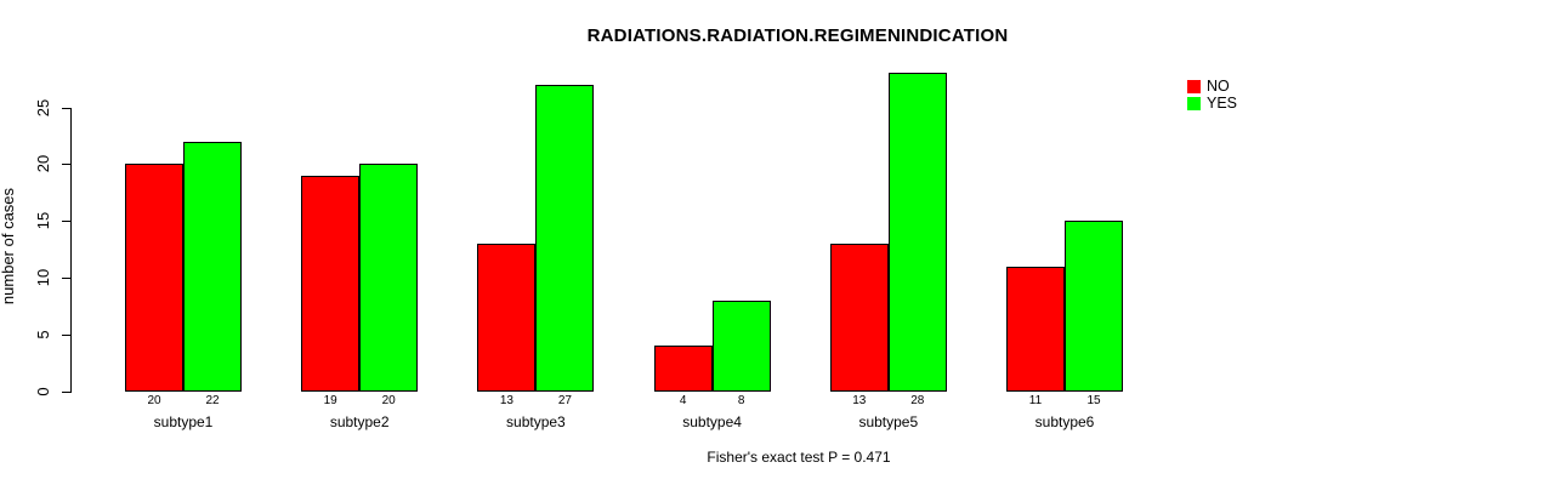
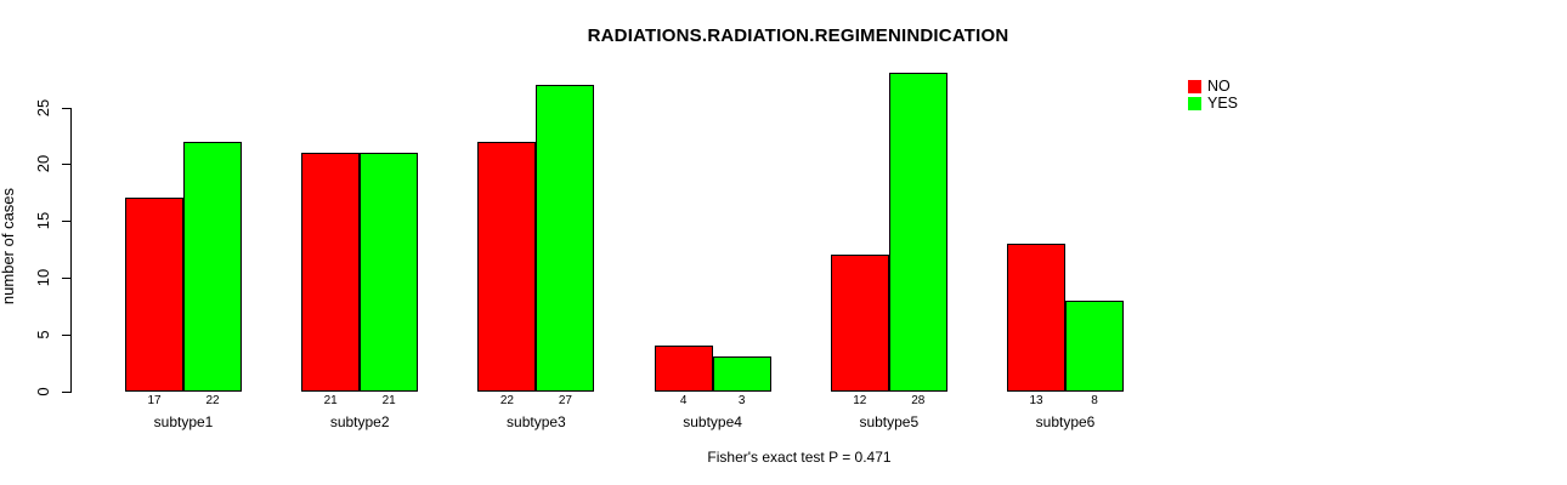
NO/subtype1: 20 -> 17
NO/subtype2: 19 -> 21
YES/subtype2: 20 -> 21
NO/subtype3: 13 -> 22
YES/subtype4: 8 -> 3
NO/subtype5: 13 -> 12
NO/subtype6: 11 -> 13
YES/subtype6: 15 -> 8
